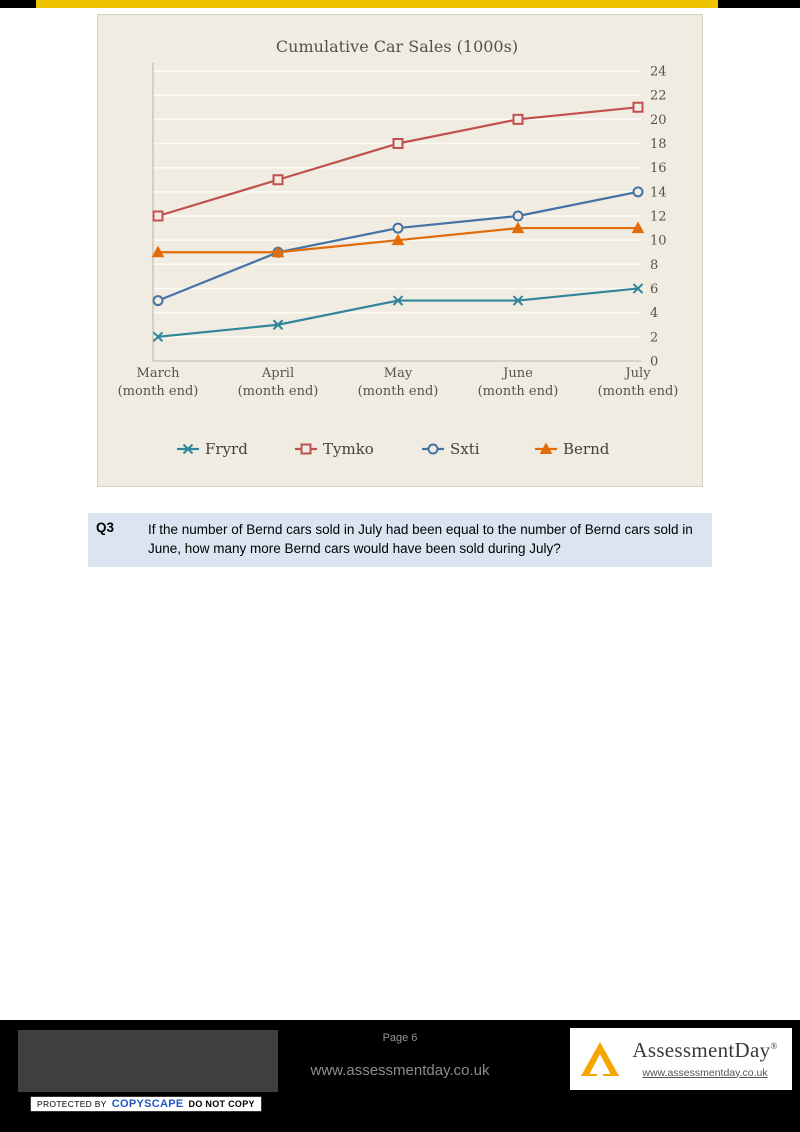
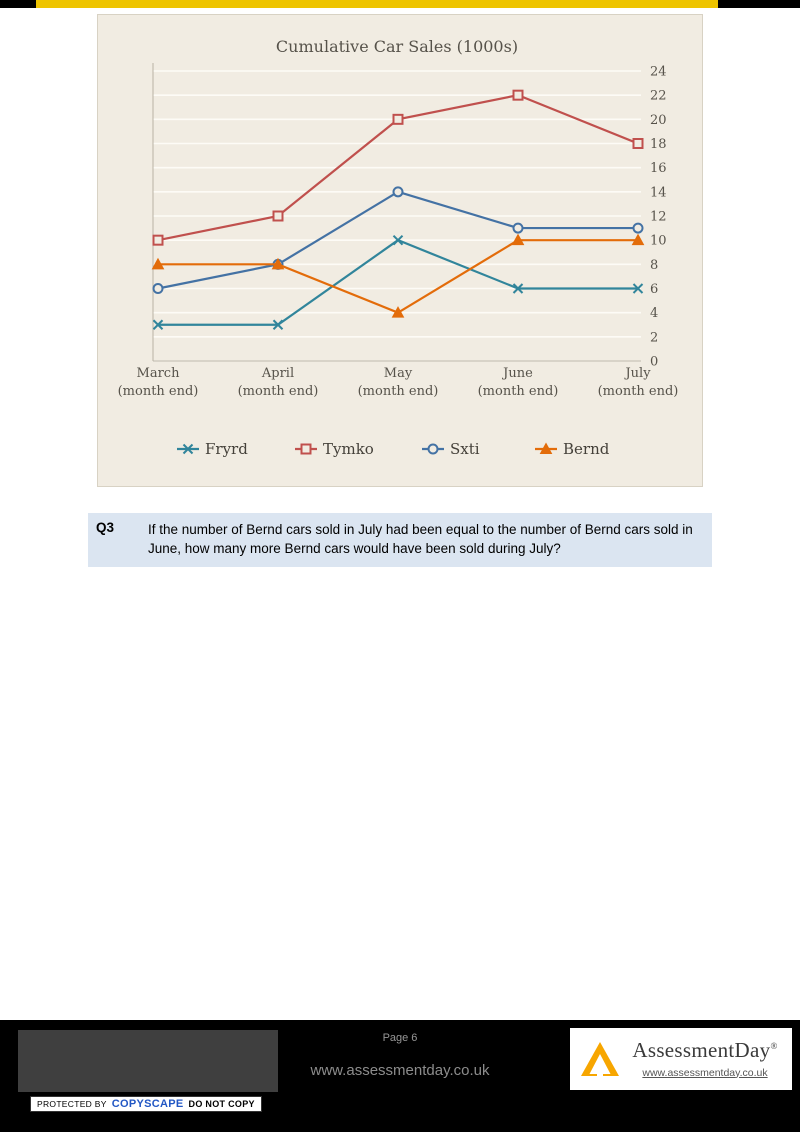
Fryrd/March (month end): 2 -> 3
Tymko/March (month end): 12 -> 10
Sxti/March (month end): 5 -> 6
Bernd/March (month end): 9 -> 8
Tymko/April (month end): 15 -> 12
Sxti/April (month end): 9 -> 8
Bernd/April (month end): 9 -> 8
Fryrd/May (month end): 5 -> 10
Tymko/May (month end): 18 -> 20
Sxti/May (month end): 11 -> 14
Bernd/May (month end): 10 -> 4
Fryrd/June (month end): 5 -> 6
Tymko/June (month end): 20 -> 22
Sxti/June (month end): 12 -> 11
Bernd/June (month end): 11 -> 10
Tymko/July (month end): 21 -> 18
Sxti/July (month end): 14 -> 11
Bernd/July (month end): 11 -> 10
